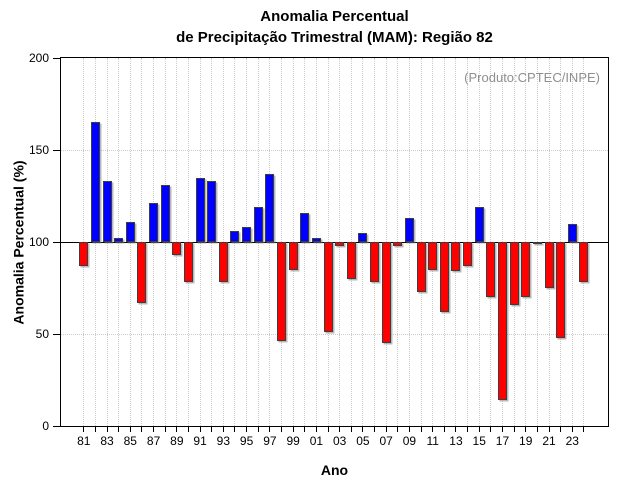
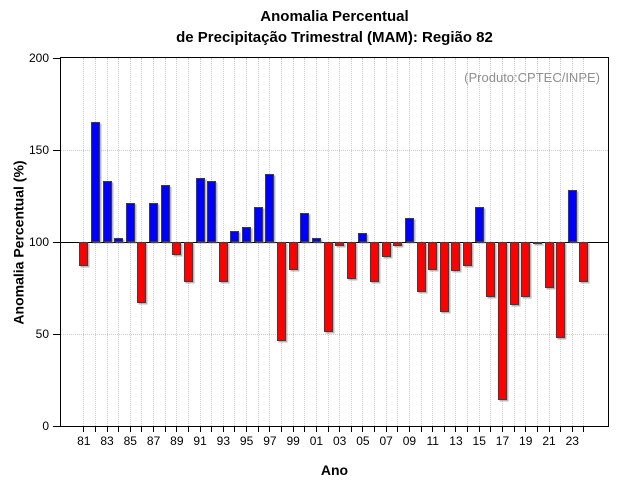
85: 111 -> 121
07: 45 -> 92
23: 110 -> 128
